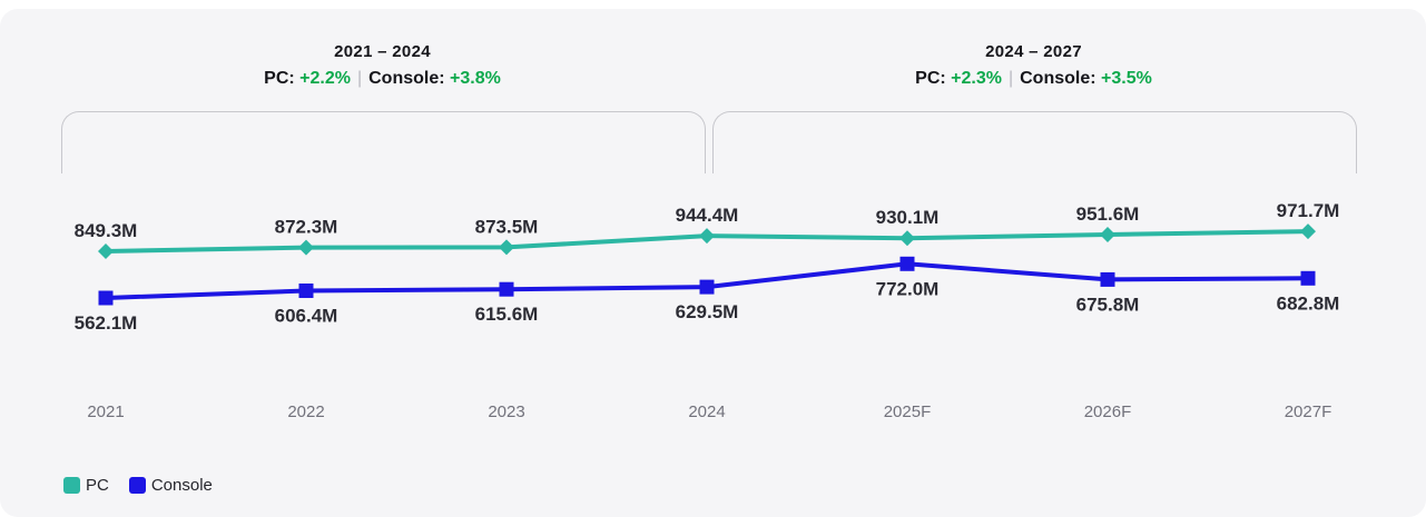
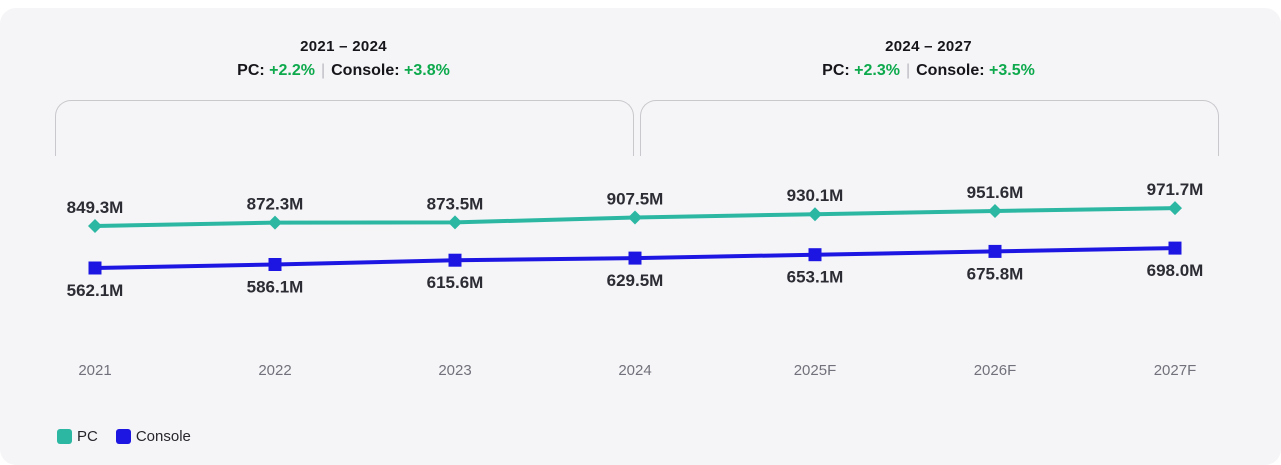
Console/2022: 606.4M -> 586.1M
PC/2024: 944.4M -> 907.5M
Console/2025F: 772.0M -> 653.1M
Console/2027F: 682.8M -> 698.0M
